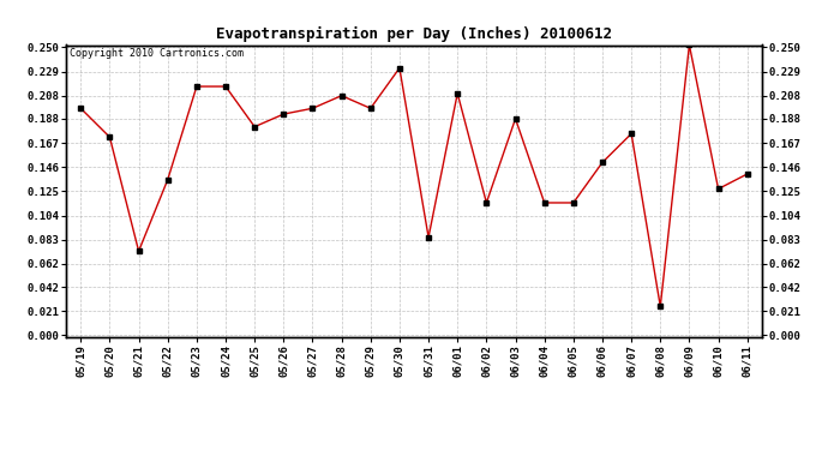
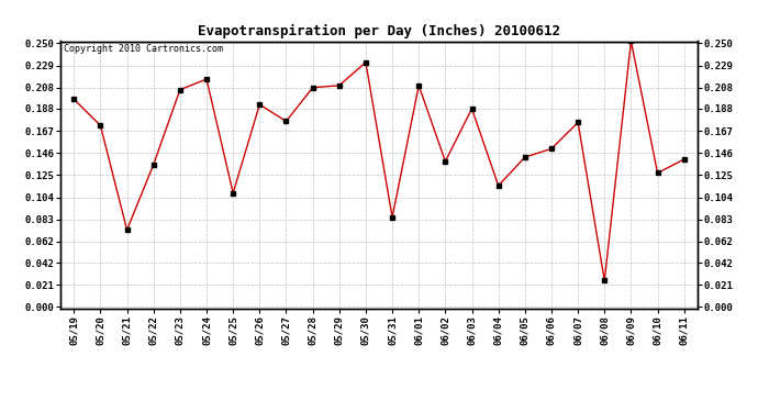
05/23: 0.216 -> 0.206
05/25: 0.181 -> 0.108
05/27: 0.197 -> 0.176
05/29: 0.197 -> 0.210
06/02: 0.115 -> 0.138
06/05: 0.115 -> 0.142
